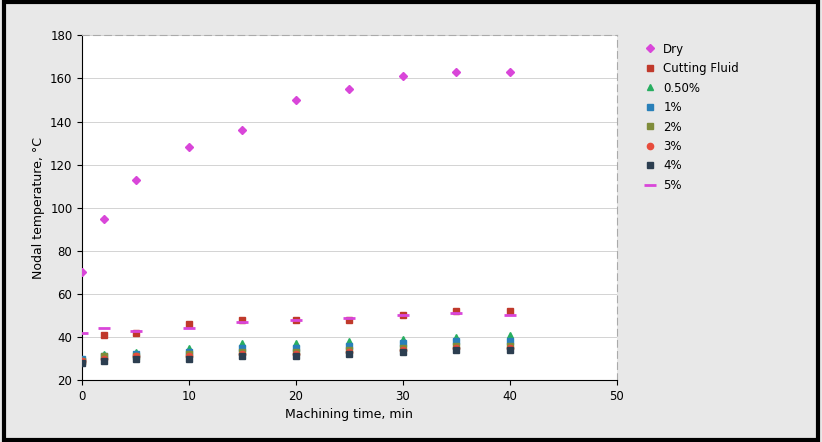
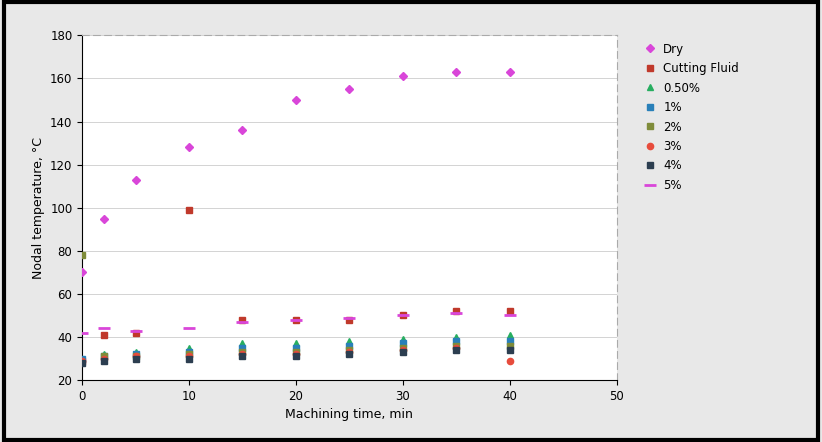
2%/0: 29 -> 78
Cutting Fluid/10: 46 -> 99
3%/40: 35 -> 29
